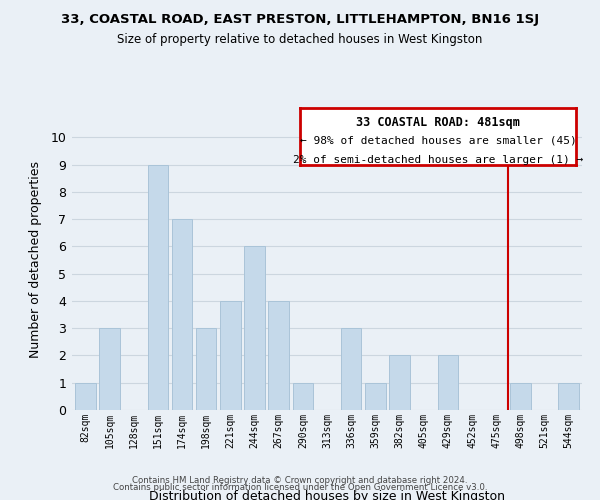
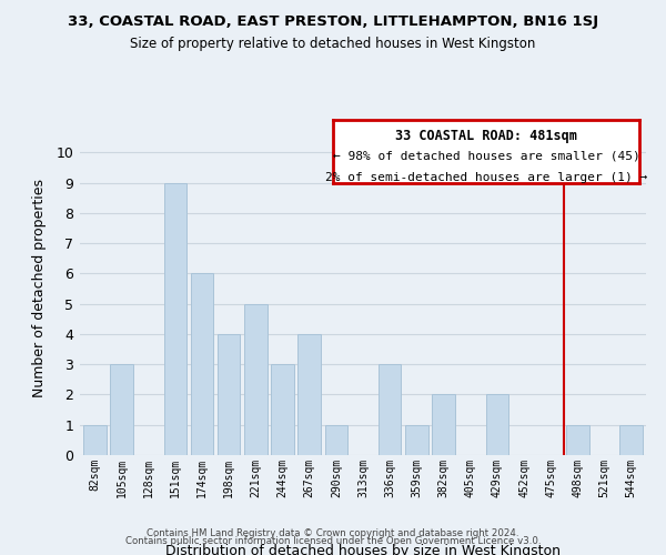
174sqm: 7 -> 6
198sqm: 3 -> 4
221sqm: 4 -> 5
244sqm: 6 -> 3
